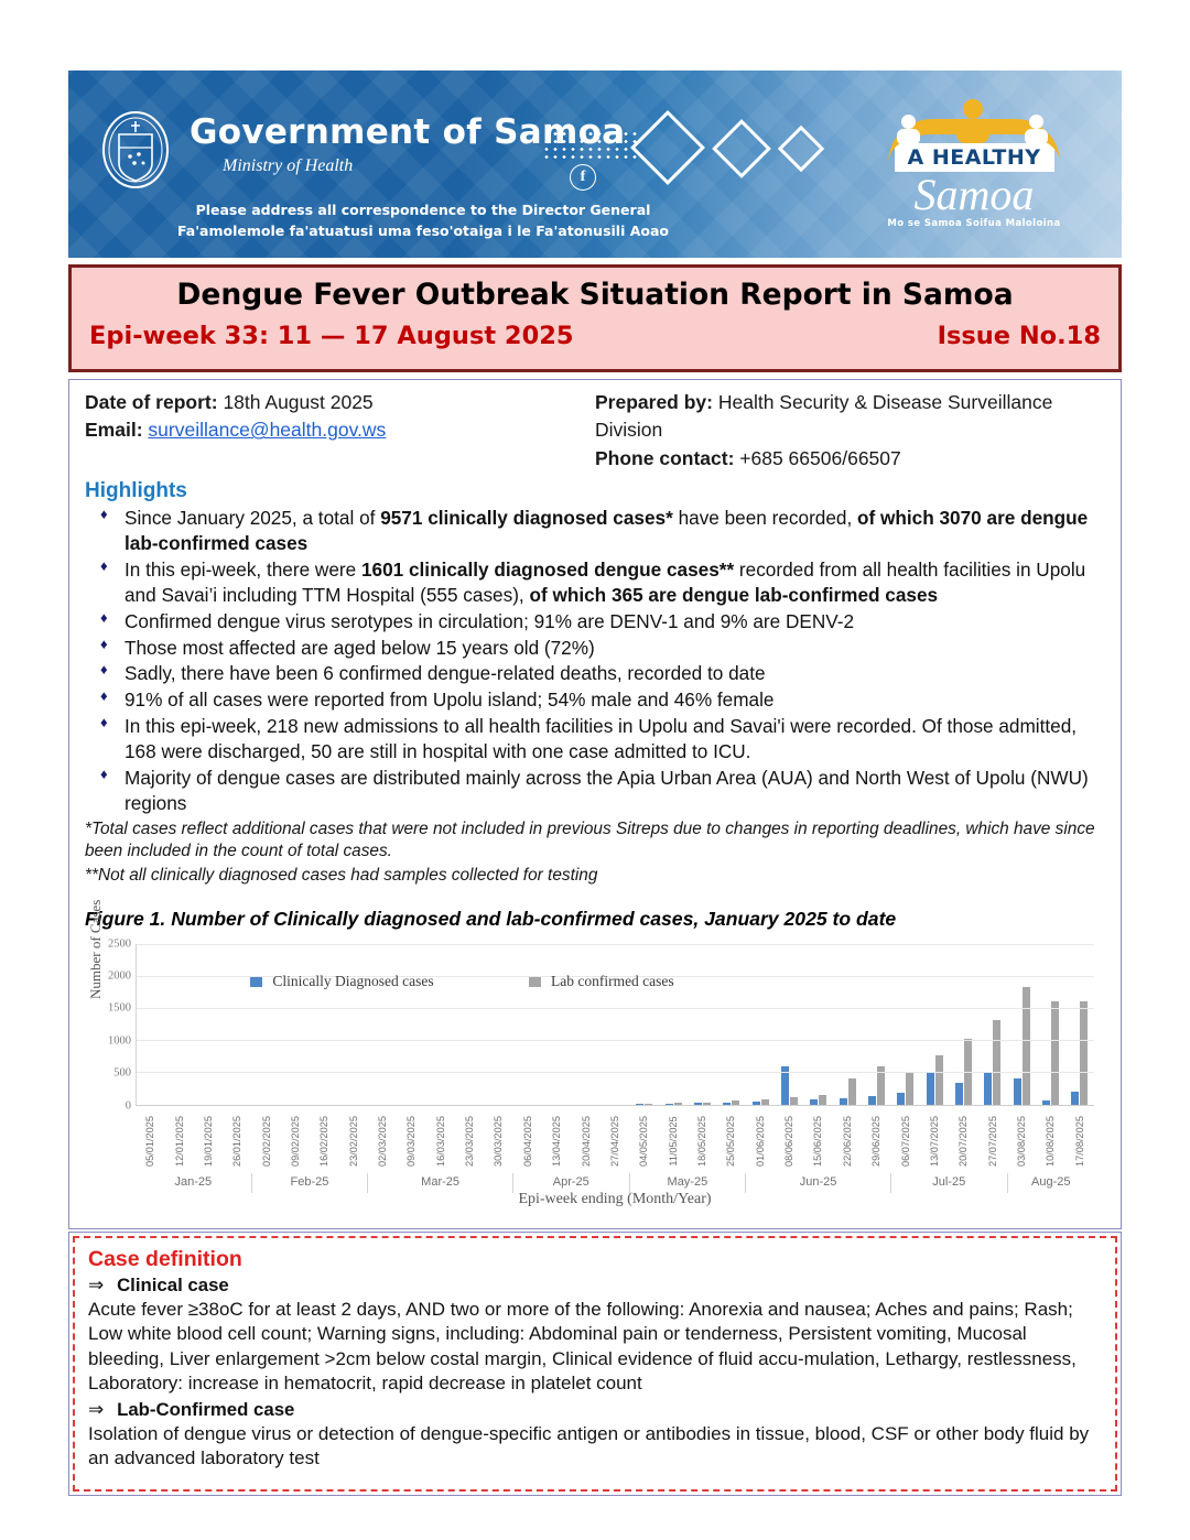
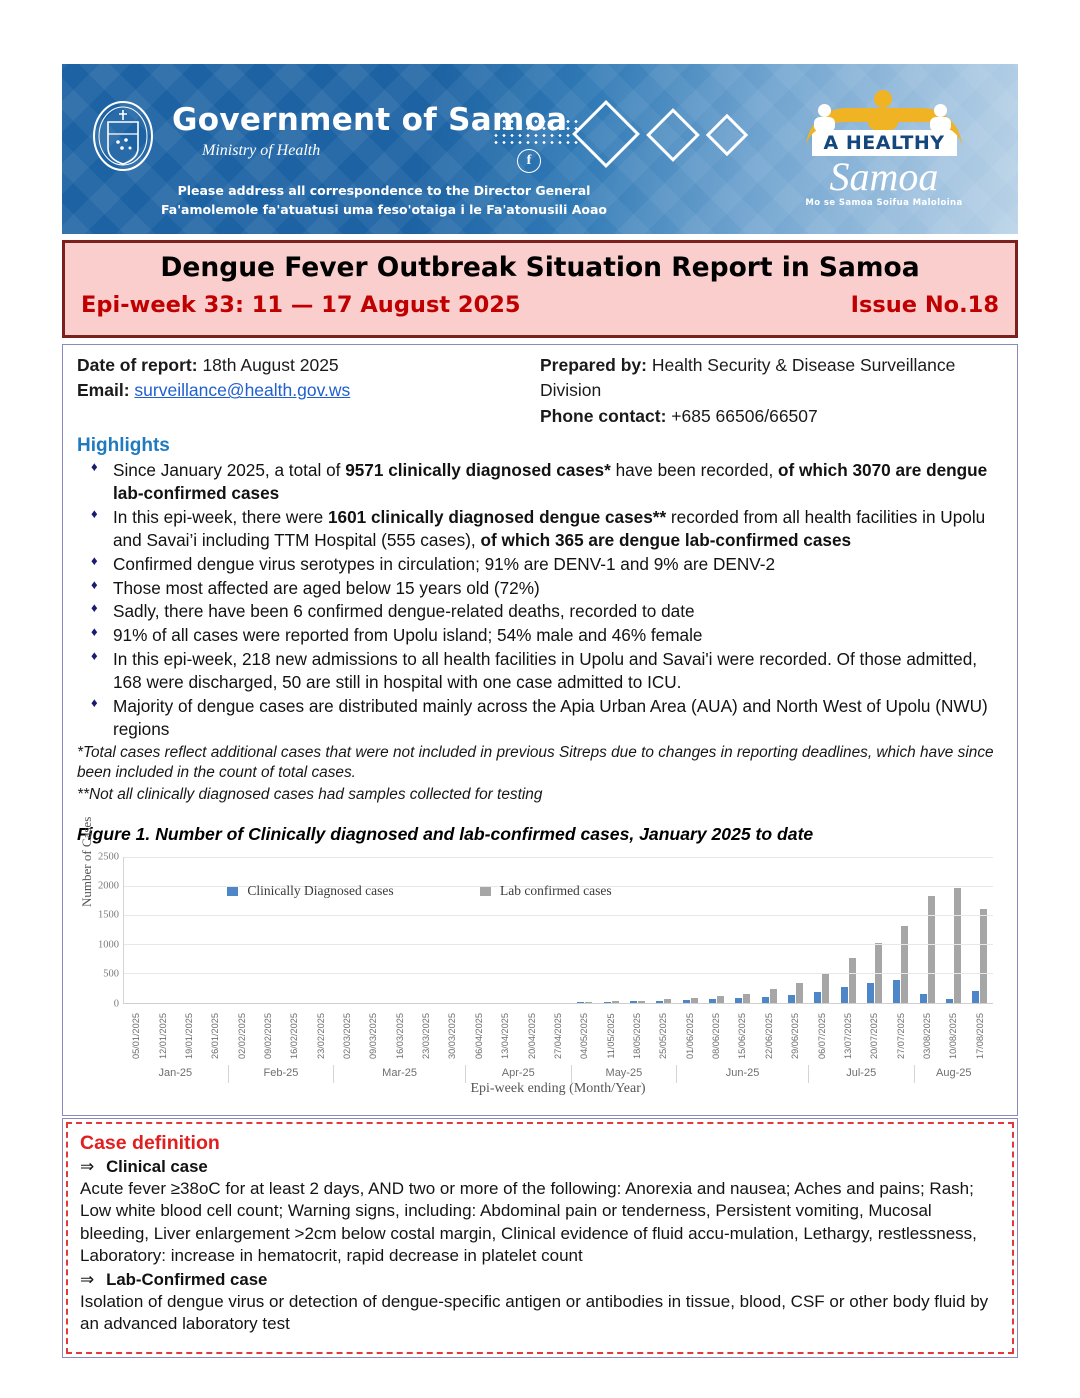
Clinically Diagnosed cases/08/06/2025: 600 -> 100
Lab confirmed cases/22/06/2025: 400 -> 200
Lab confirmed cases/29/06/2025: 600 -> 300
Clinically Diagnosed cases/13/07/2025: 500 -> 300
Clinically Diagnosed cases/27/07/2025: 500 -> 400
Clinically Diagnosed cases/03/08/2025: 400 -> 200
Lab confirmed cases/10/08/2025: 1600 -> 2000
